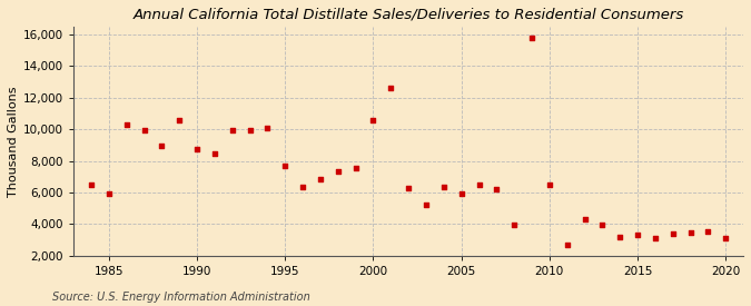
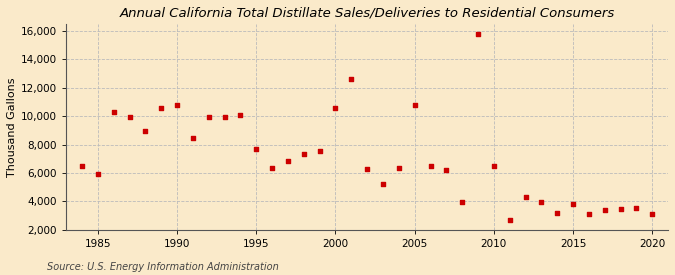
1990: 8,800 -> 10,800
2005: 6,000 -> 10,800
2015: 3,300 -> 3,800
